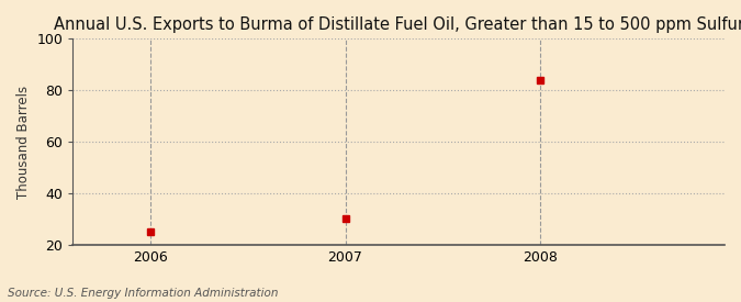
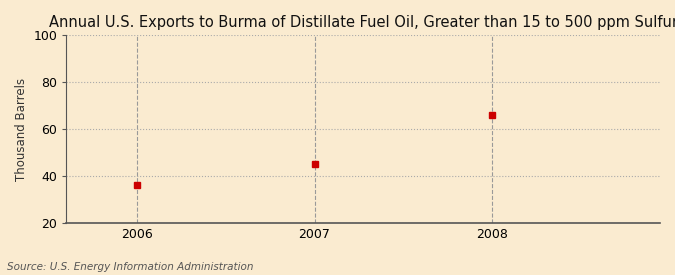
2006: 25 -> 36
2007: 30 -> 45
2008: 84 -> 66
